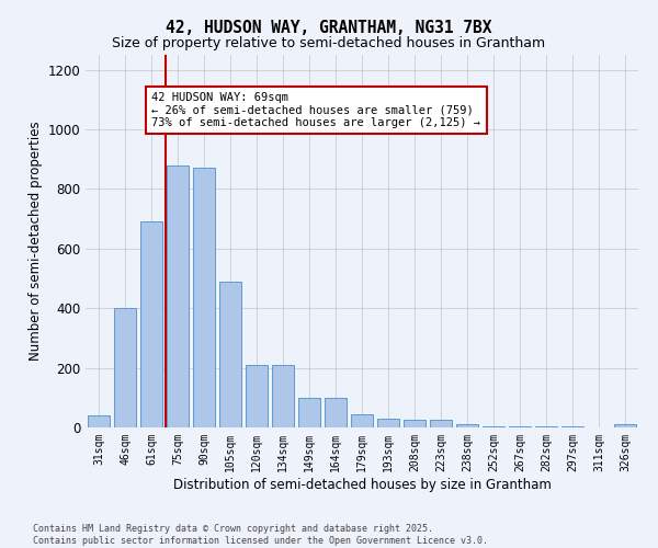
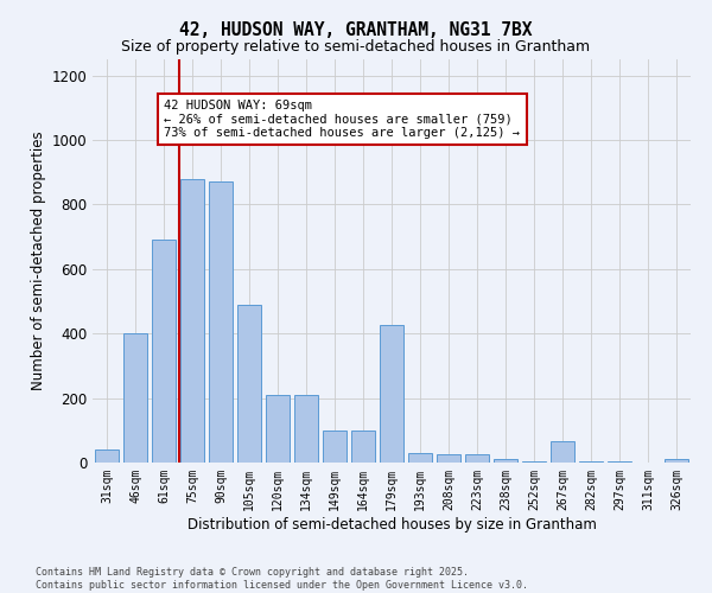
179sqm: 45 -> 425
267sqm: 2 -> 65
